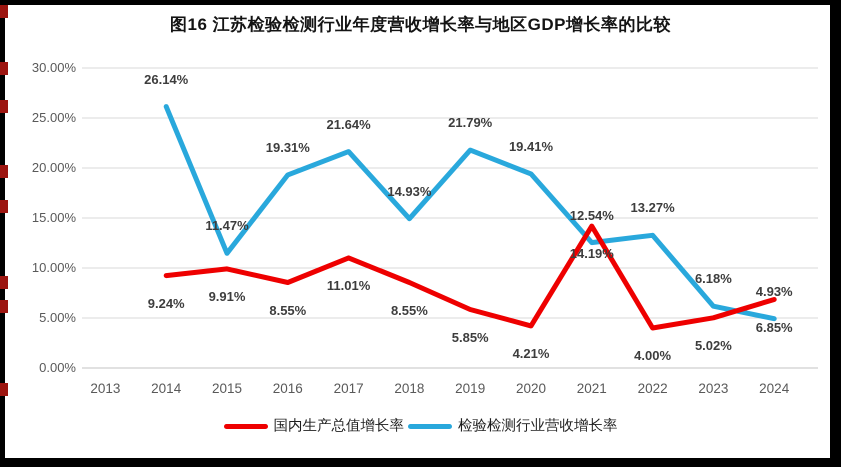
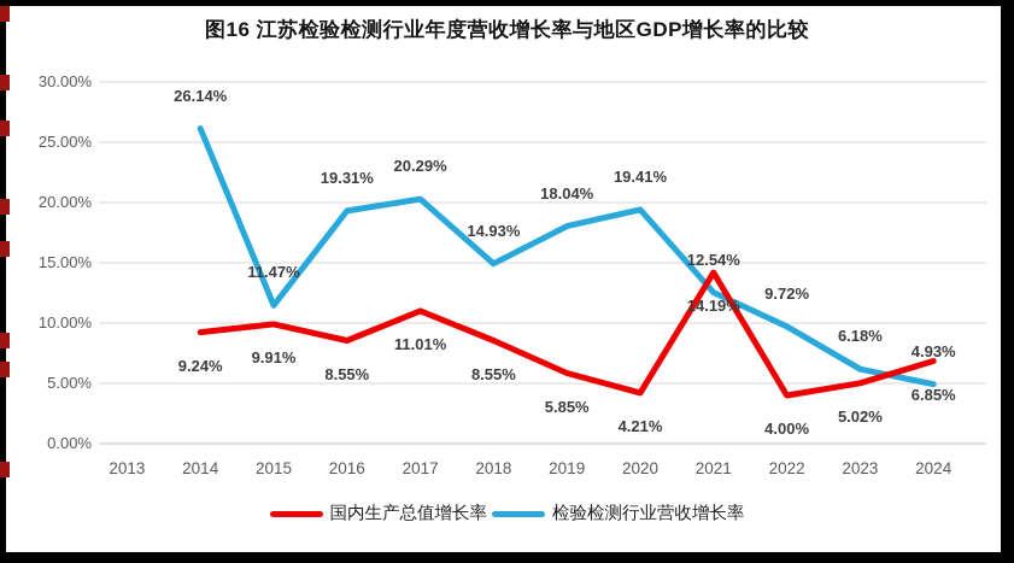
检验检测行业营收增长率/2017: 21.64% -> 20.29%
检验检测行业营收增长率/2019: 21.79% -> 18.04%
检验检测行业营收增长率/2022: 13.27% -> 9.72%
